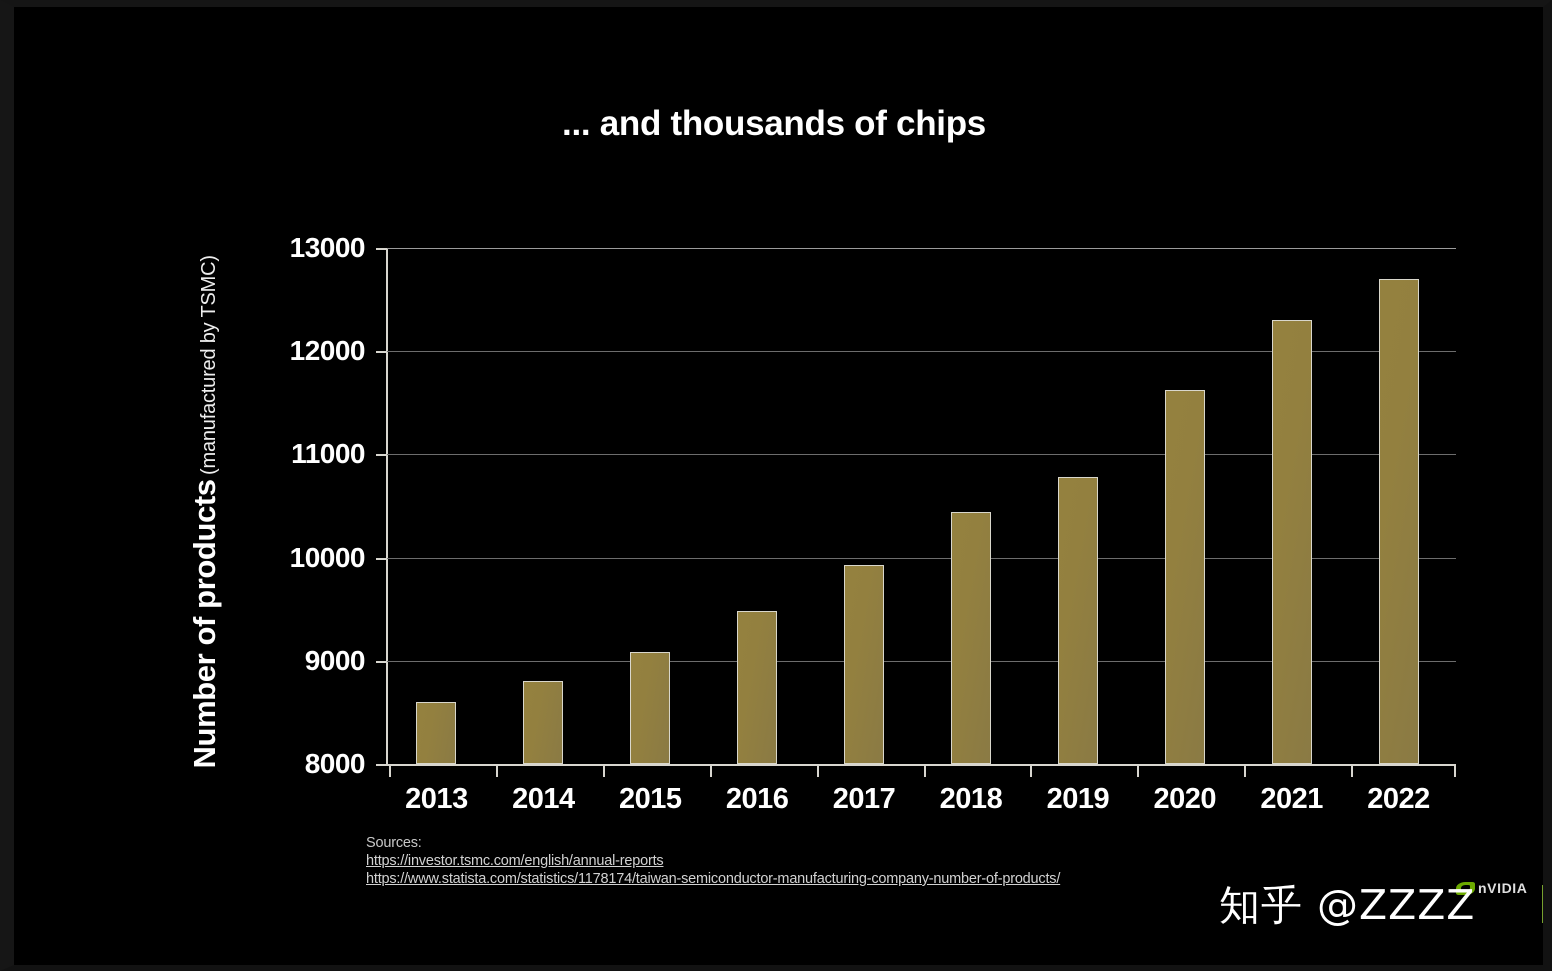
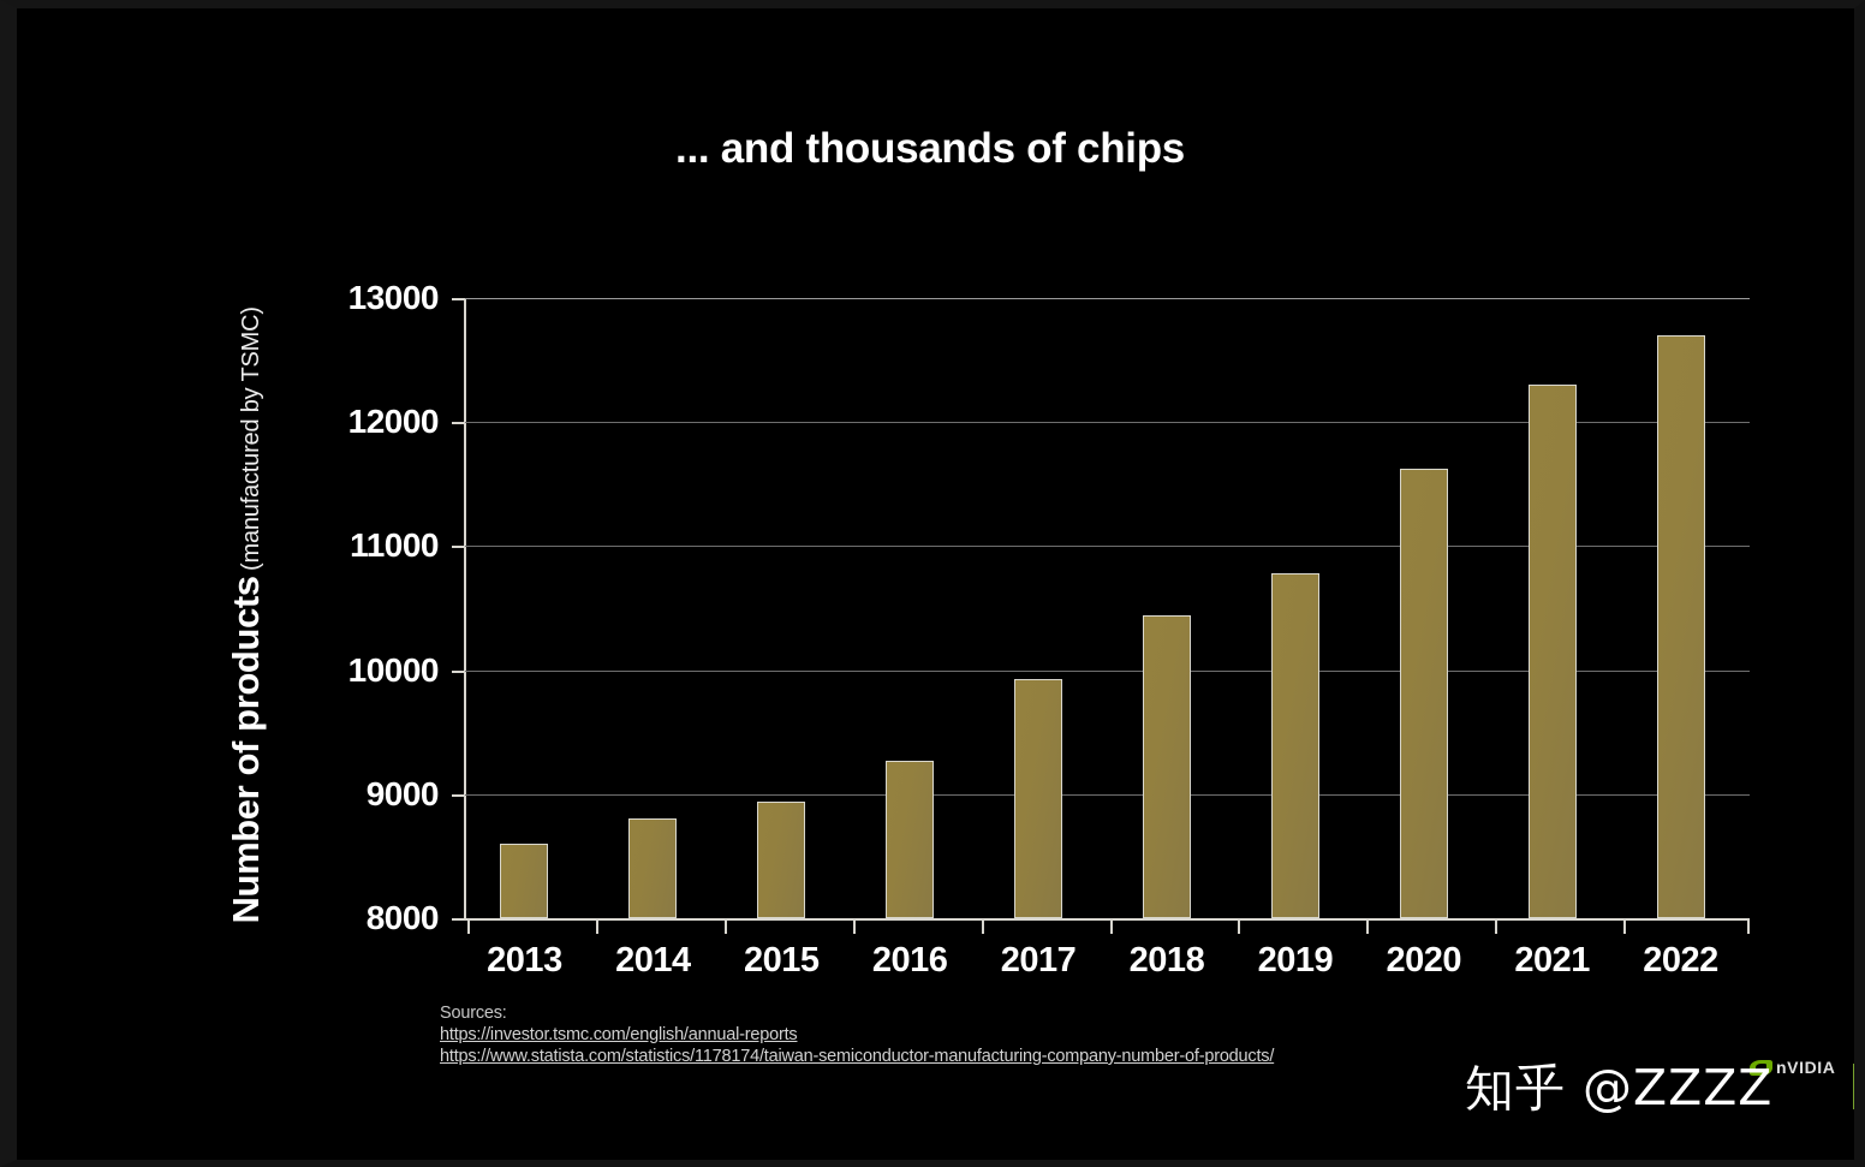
2015: 9090 -> 8940
2016: 9480 -> 9270
